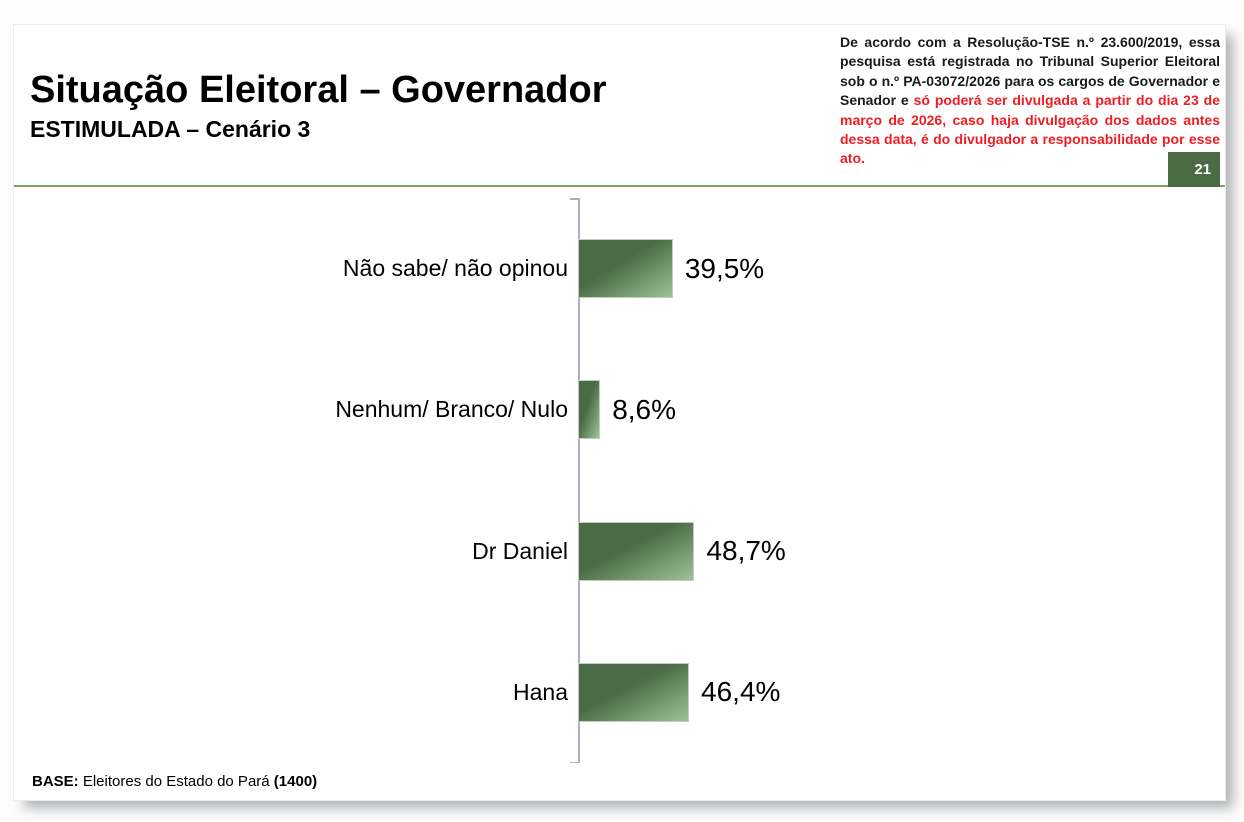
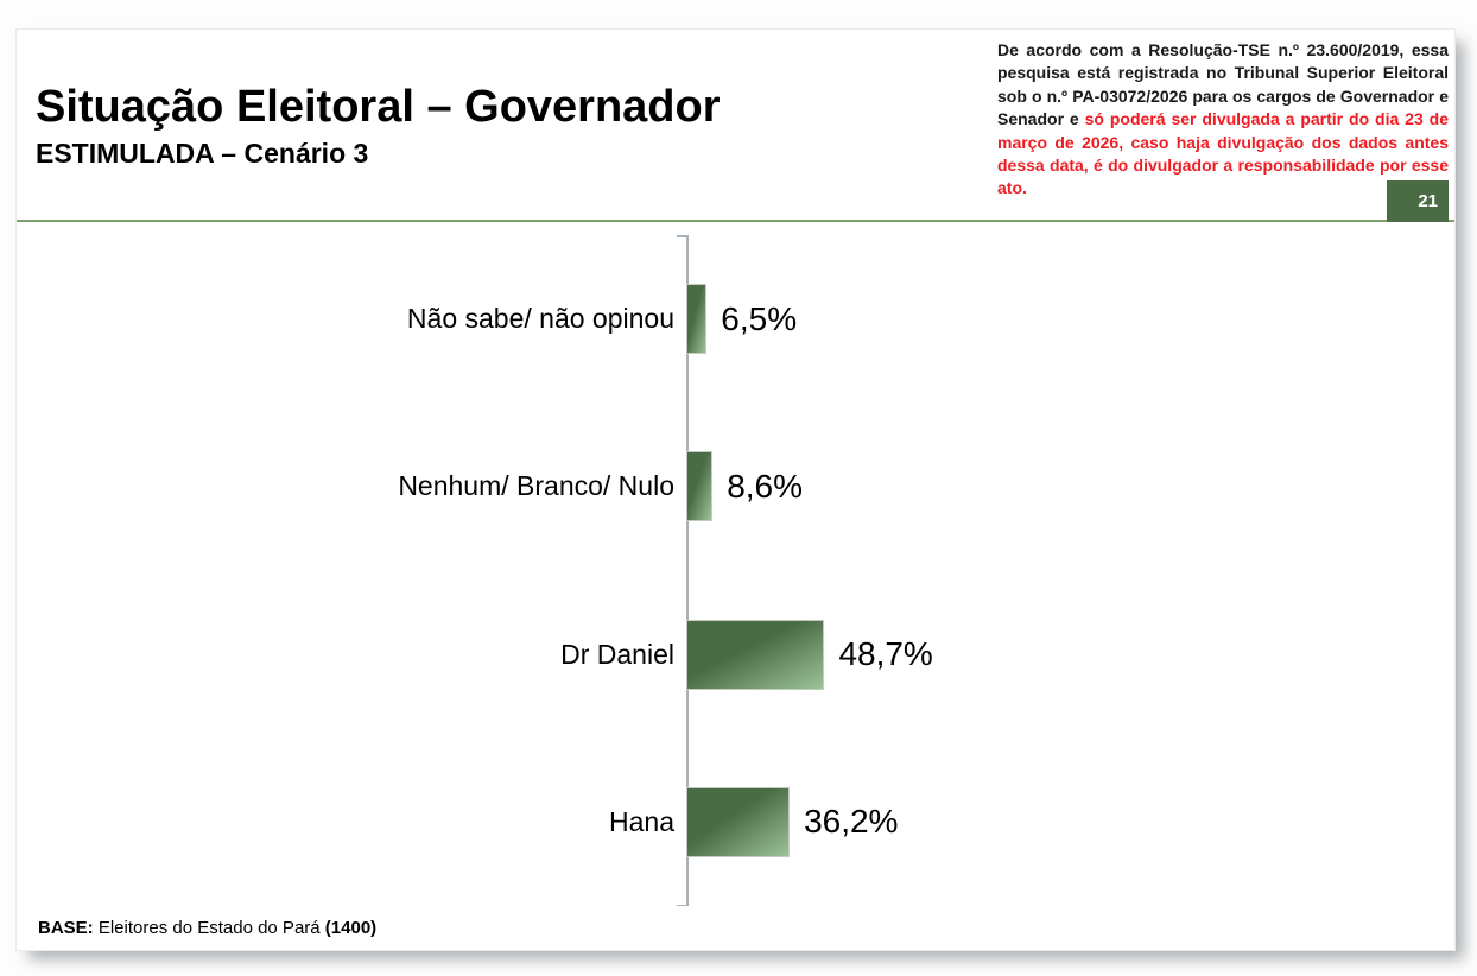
Não sabe/ não opinou: 39,5% -> 6,5%
Hana: 46,4% -> 36,2%
